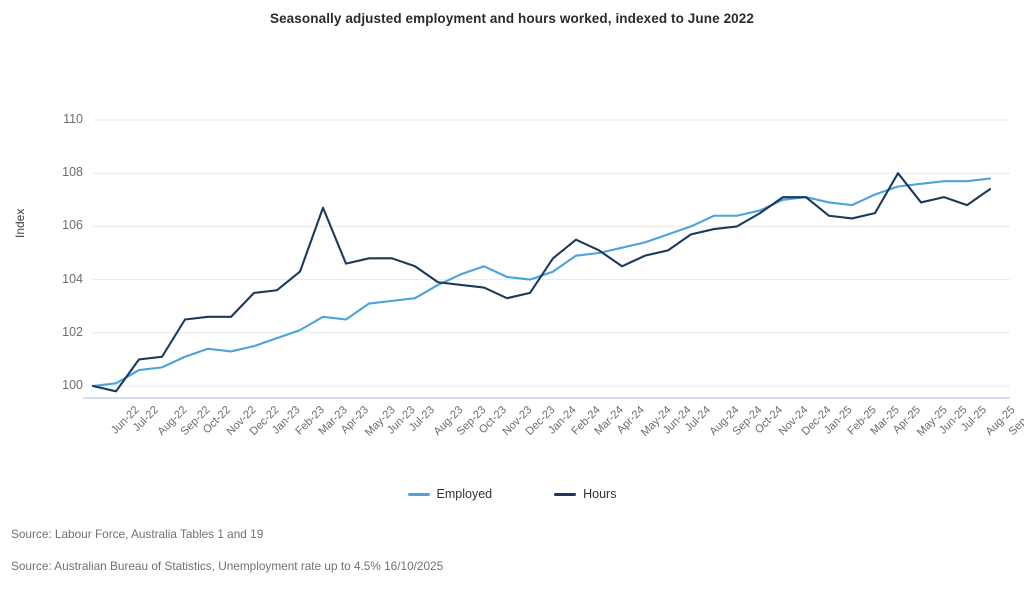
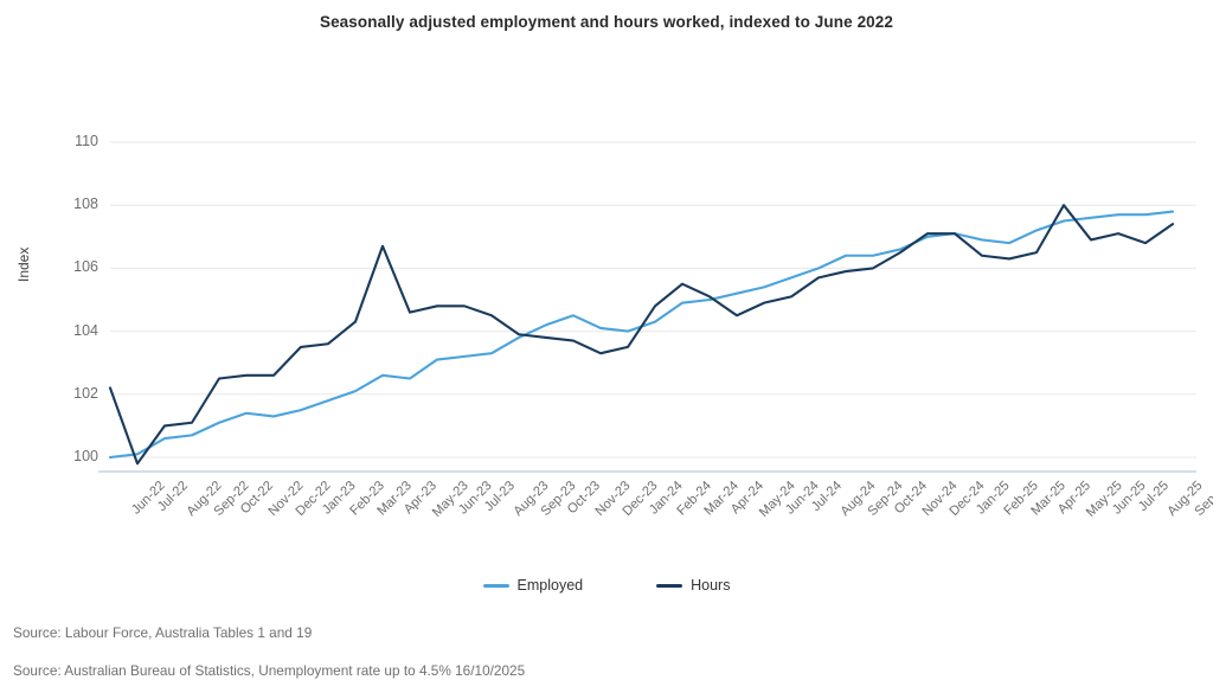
Hours/Jun-22: 100.0 -> 102.2
